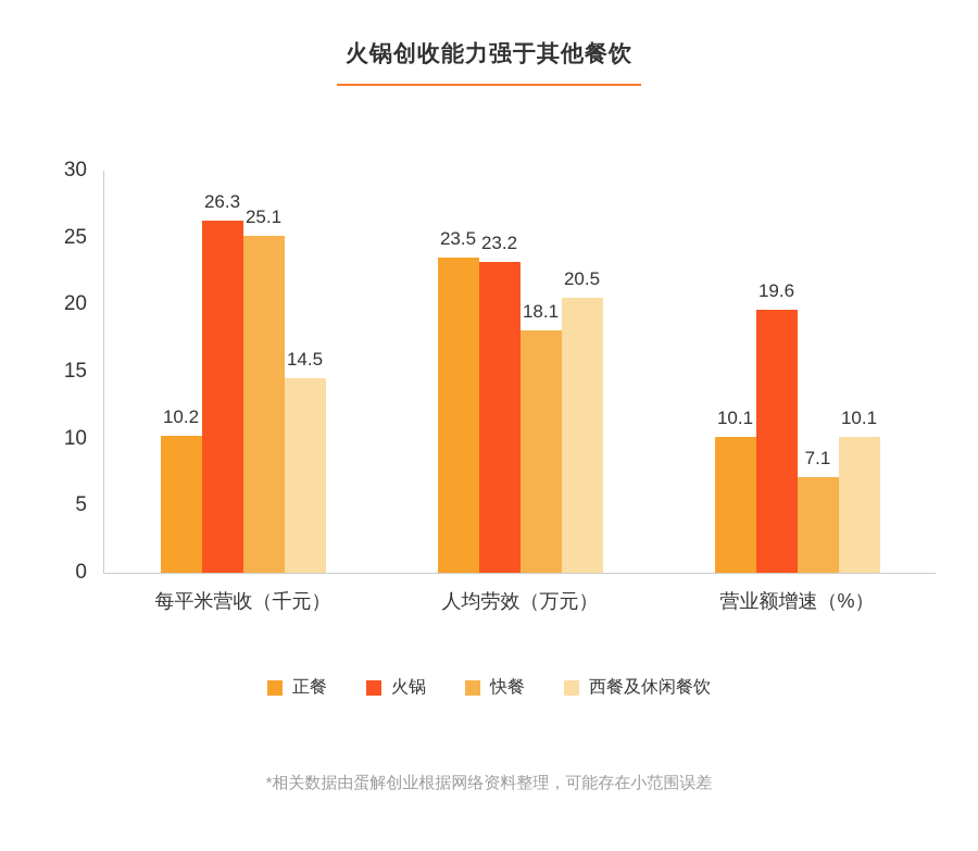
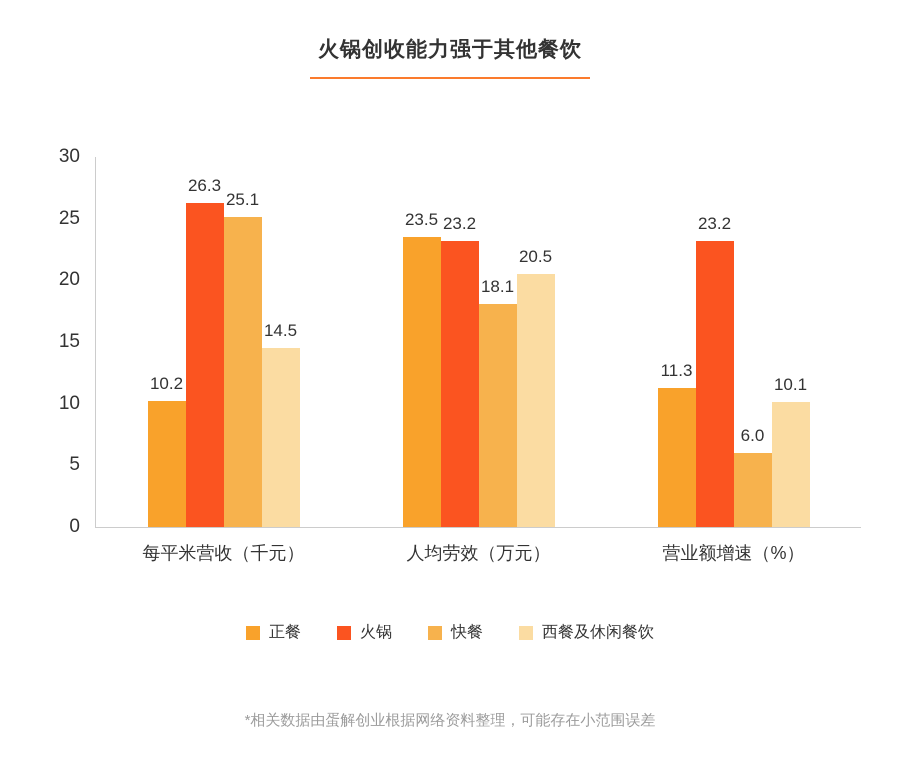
正餐/营业额增速（%）: 10.1 -> 11.3
火锅/营业额增速（%）: 19.6 -> 23.2
快餐/营业额增速（%）: 7.1 -> 6.0
